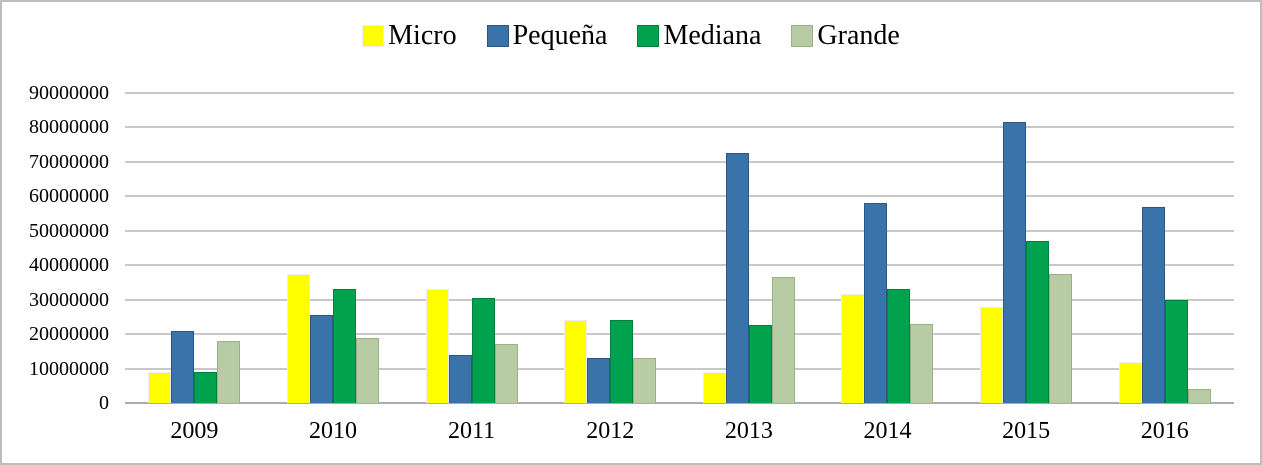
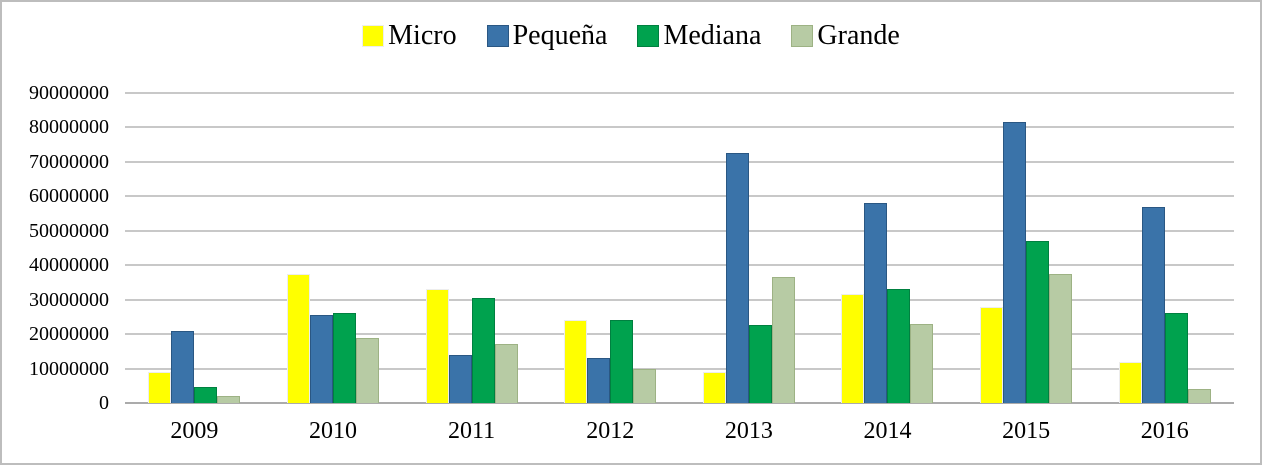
Mediana/2009: 9000000 -> 4000000
Grande/2009: 18000000 -> 2000000
Mediana/2010: 33000000 -> 26000000
Grande/2012: 13000000 -> 10000000
Mediana/2016: 30000000 -> 26000000
